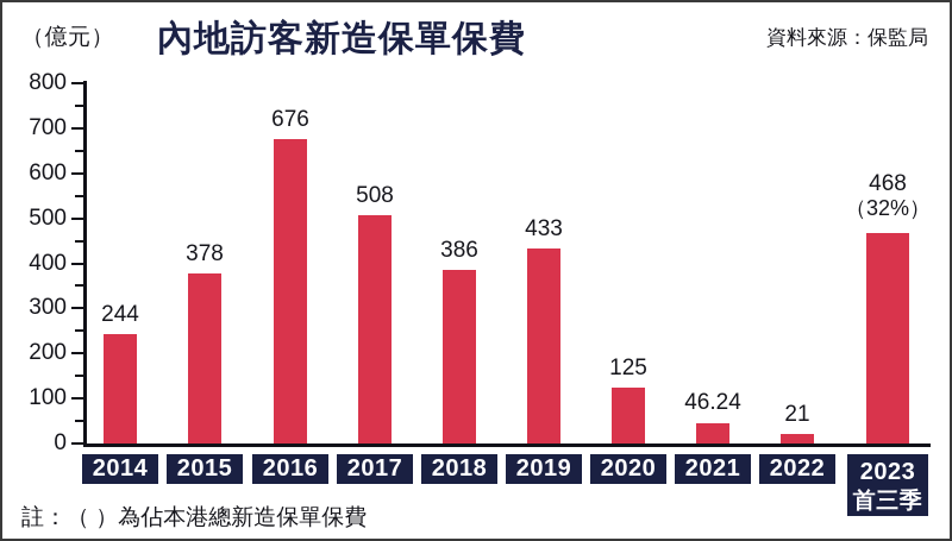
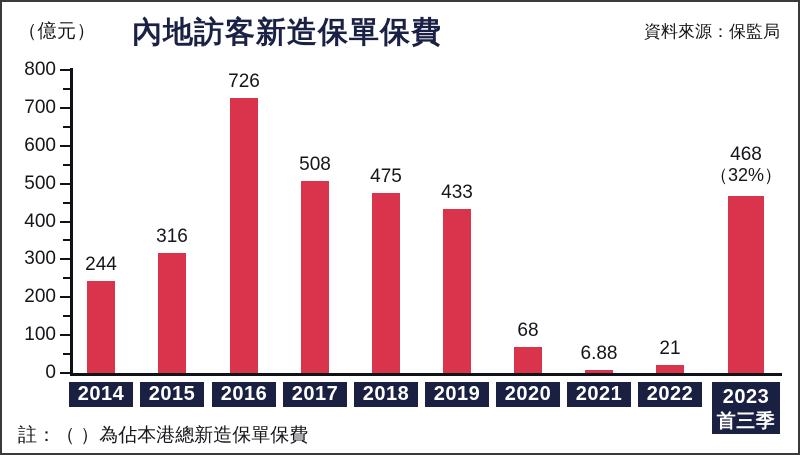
2015: 378 -> 316
2016: 676 -> 726
2018: 386 -> 475
2020: 125 -> 68
2021: 46.24 -> 6.88
